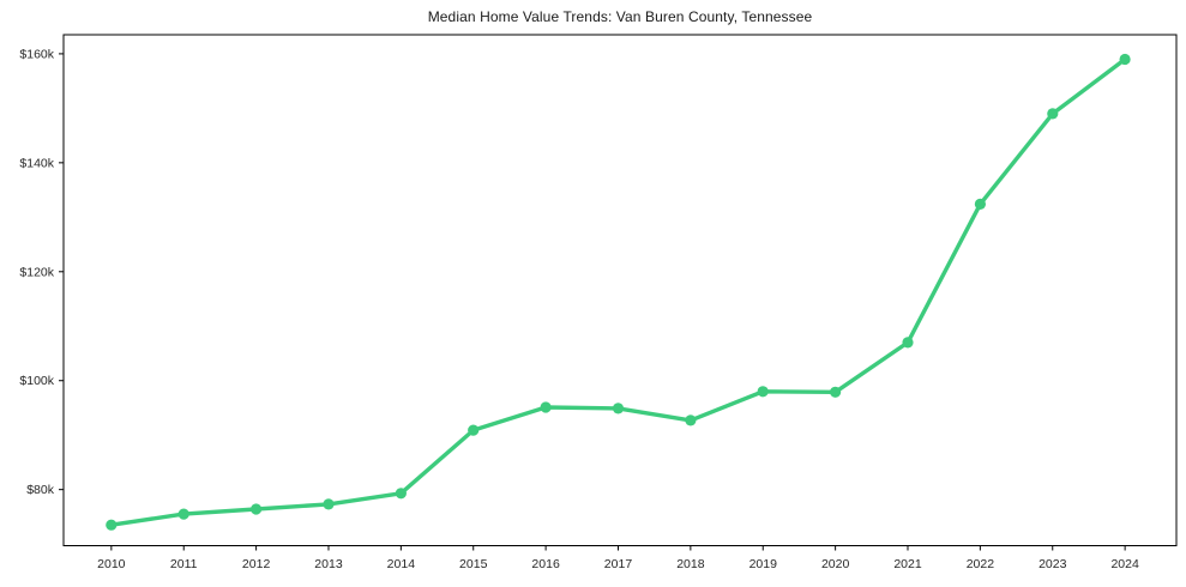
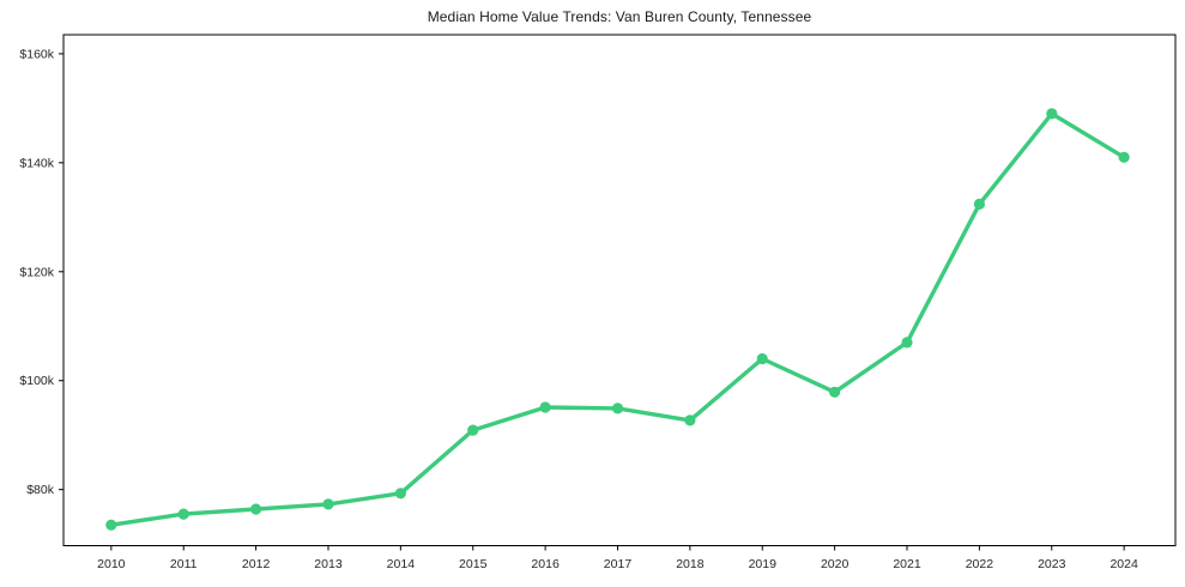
2019: $98k -> $104k
2024: $159k -> $141k
